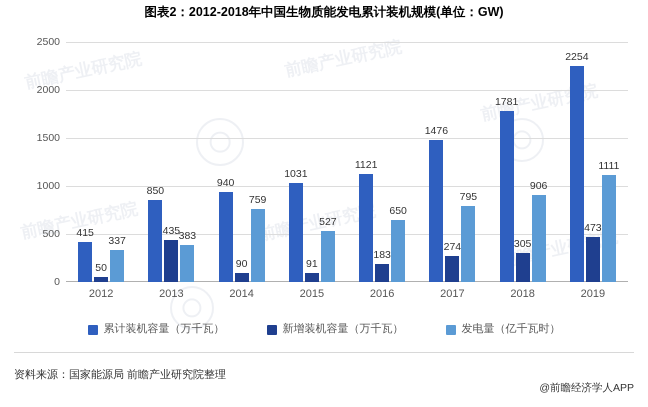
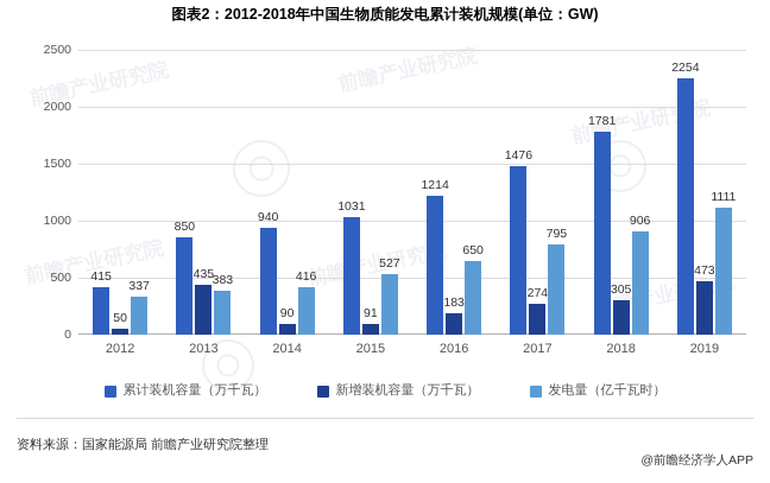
发电量（亿千瓦时）/2014: 759 -> 416
累计装机容量（万千瓦）/2016: 1121 -> 1214
